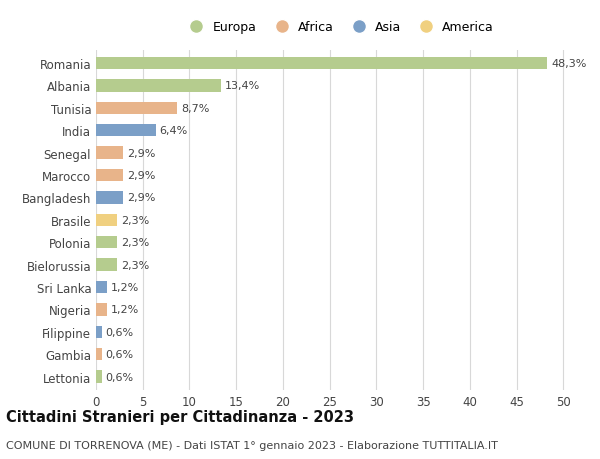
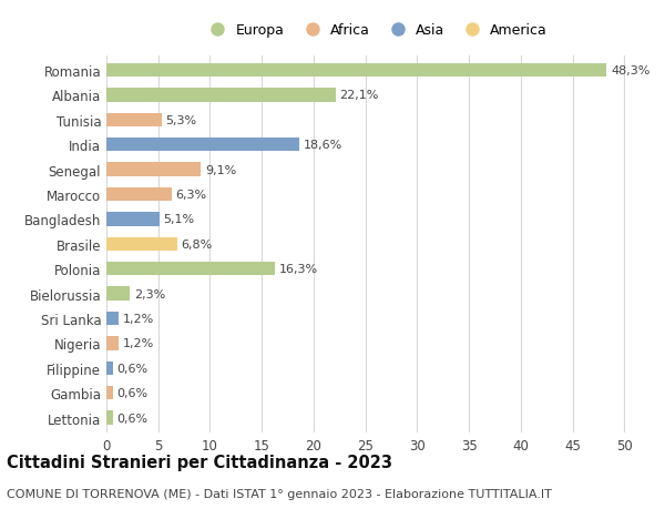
Albania: 13,4% -> 22,1%
Tunisia: 8,7% -> 5,3%
India: 6,4% -> 18,6%
Senegal: 2,9% -> 9,1%
Marocco: 2,9% -> 6,3%
Bangladesh: 2,9% -> 5,1%
Brasile: 2,3% -> 6,8%
Polonia: 2,3% -> 16,3%
